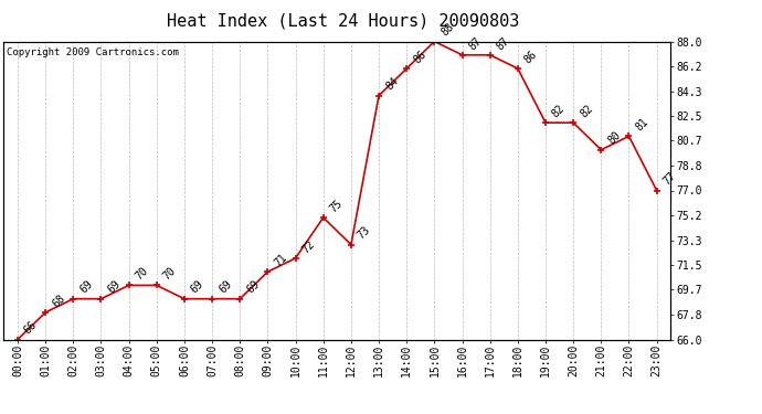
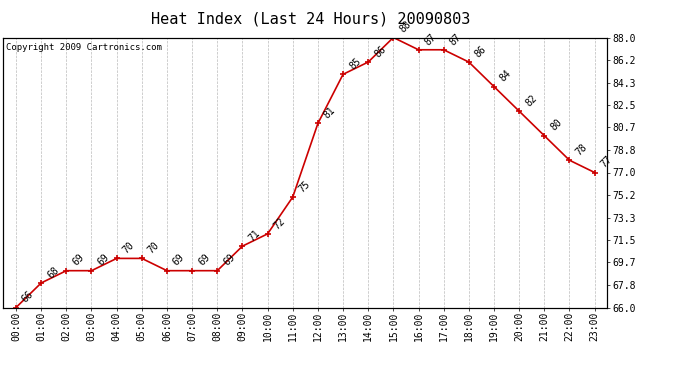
12:00: 73 -> 81
13:00: 84 -> 85
19:00: 82 -> 84
22:00: 81 -> 78
